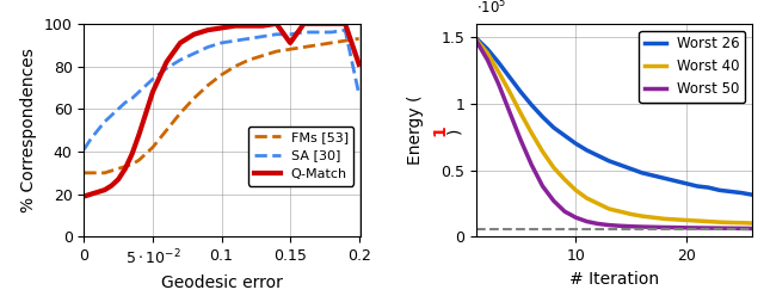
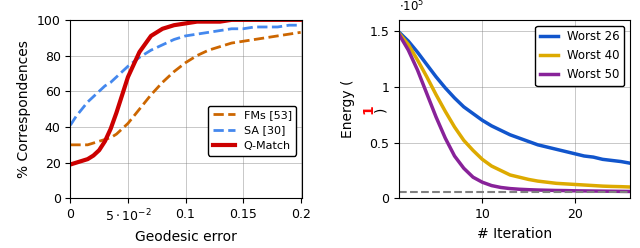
Q-Match/0.15: 91 -> 100
SA [30]/0.2: 67 -> 97
Q-Match/0.2: 81 -> 100
